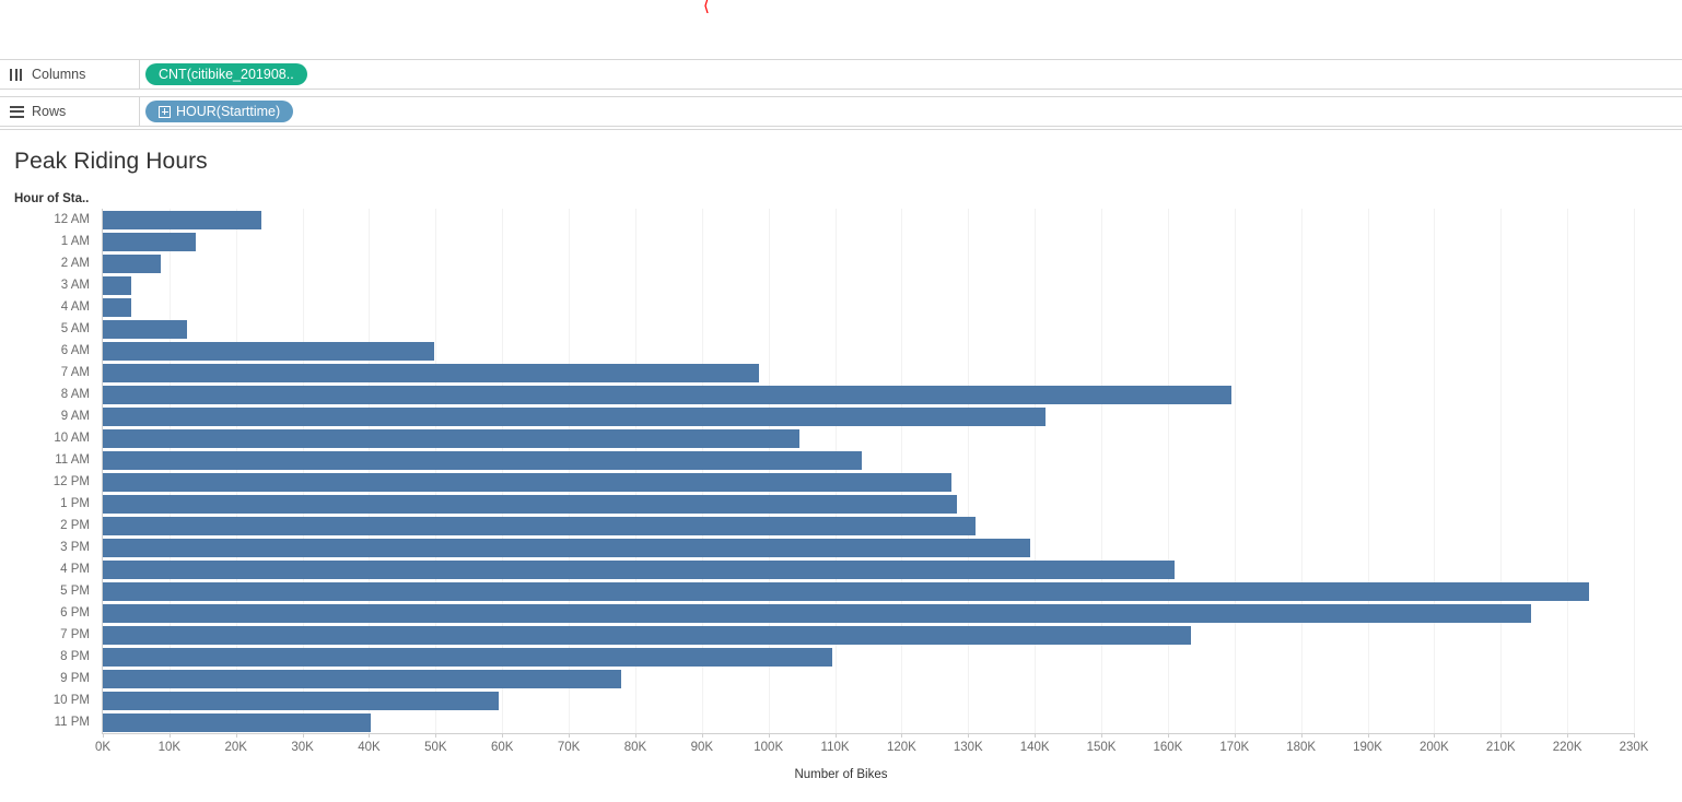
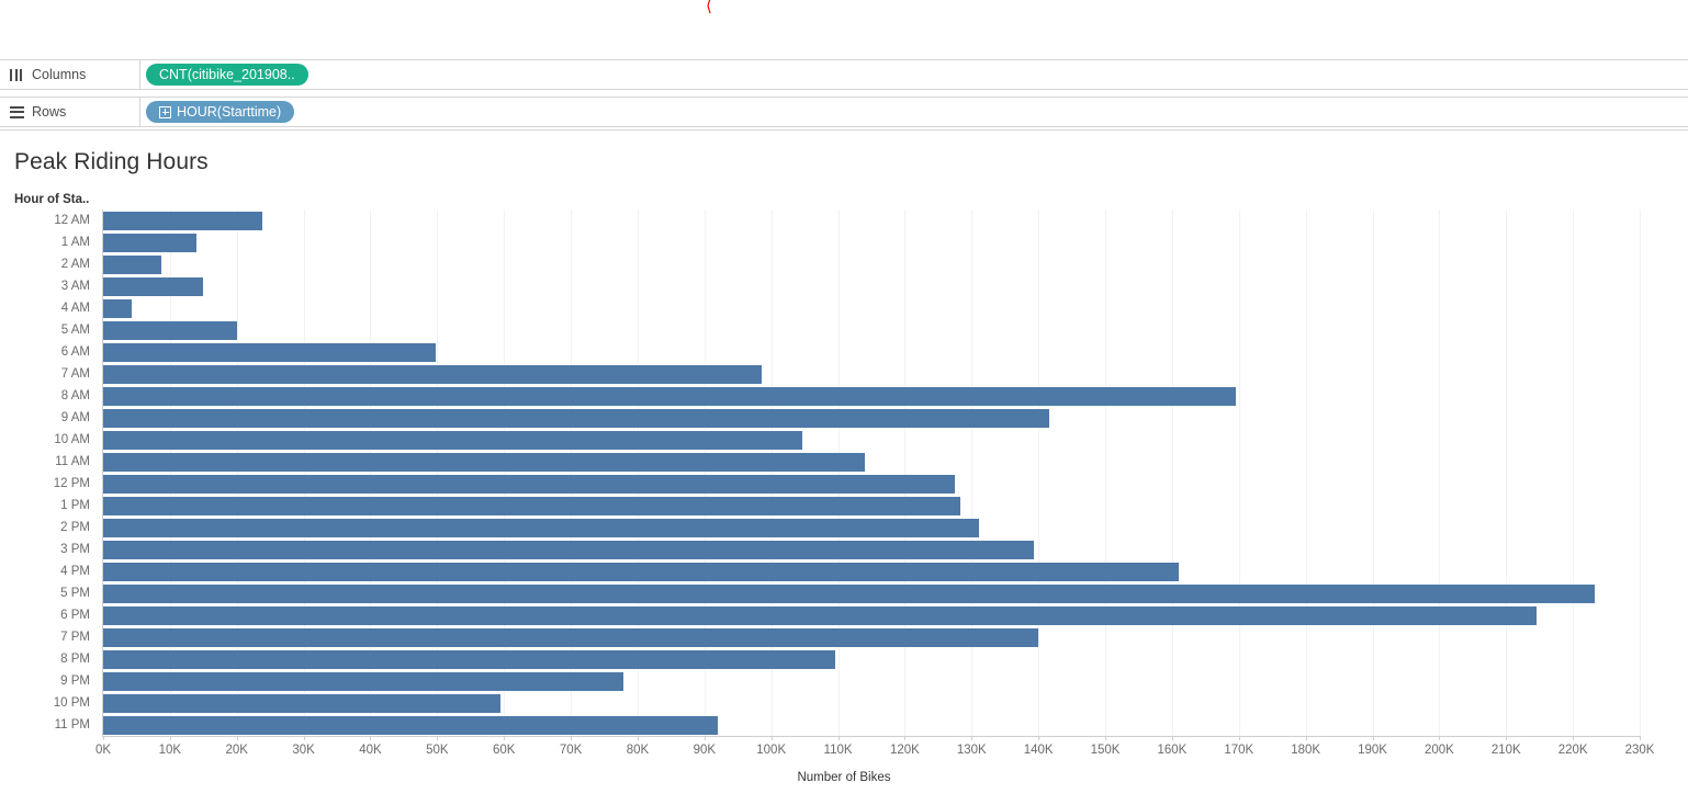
3 AM: 4K -> 15K
5 AM: 13K -> 20K
7 PM: 163K -> 140K
11 PM: 40K -> 92K
